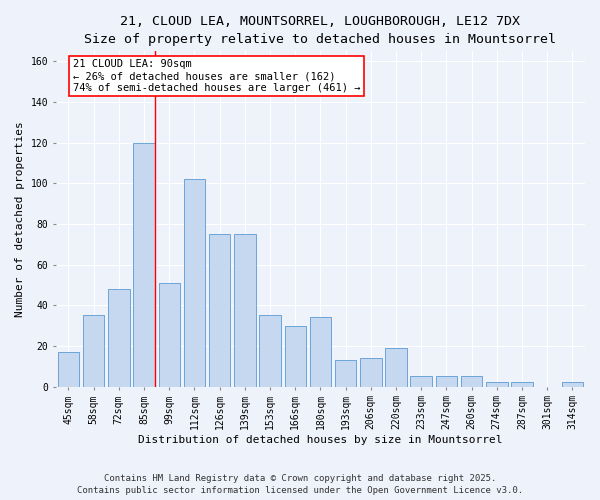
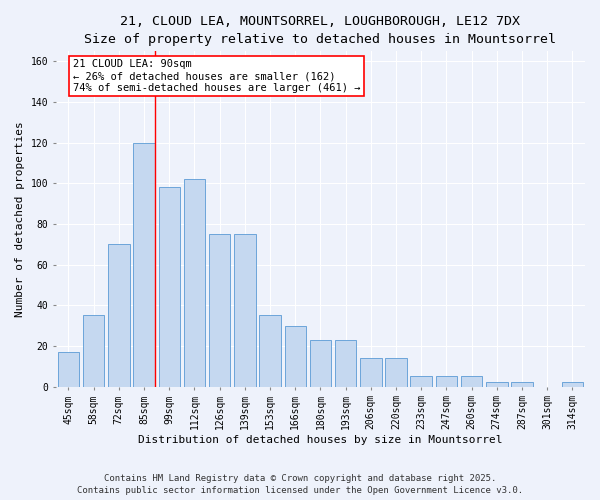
72sqm: 48 -> 70
99sqm: 51 -> 98
180sqm: 34 -> 23
193sqm: 13 -> 23
220sqm: 19 -> 14
